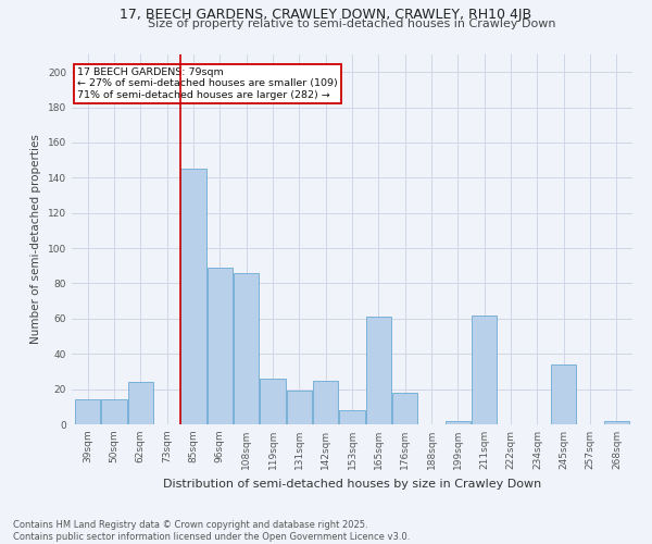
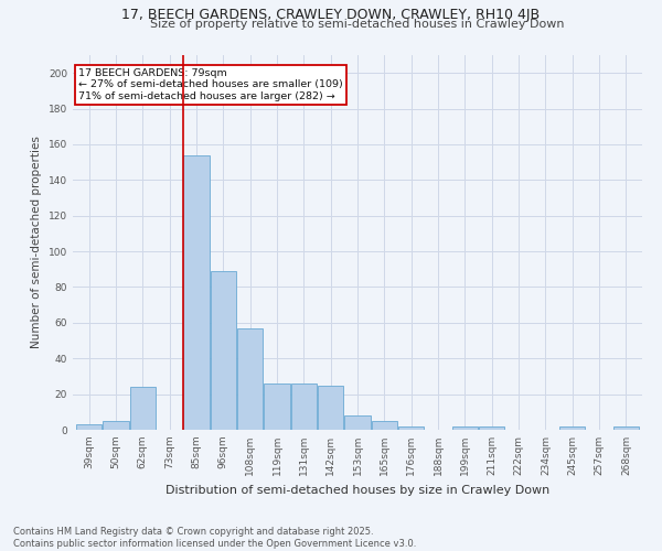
39sqm: 14 -> 3
50sqm: 14 -> 5
85sqm: 145 -> 154
108sqm: 86 -> 57
131sqm: 19 -> 26
165sqm: 61 -> 5
176sqm: 18 -> 2
211sqm: 62 -> 2
245sqm: 34 -> 2
